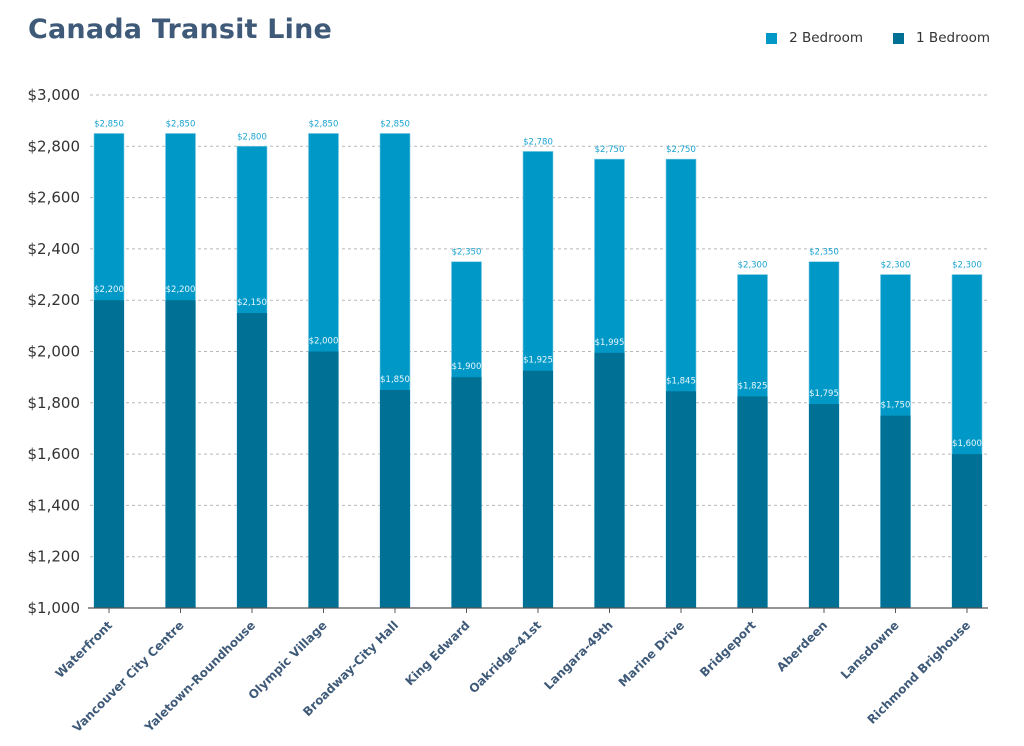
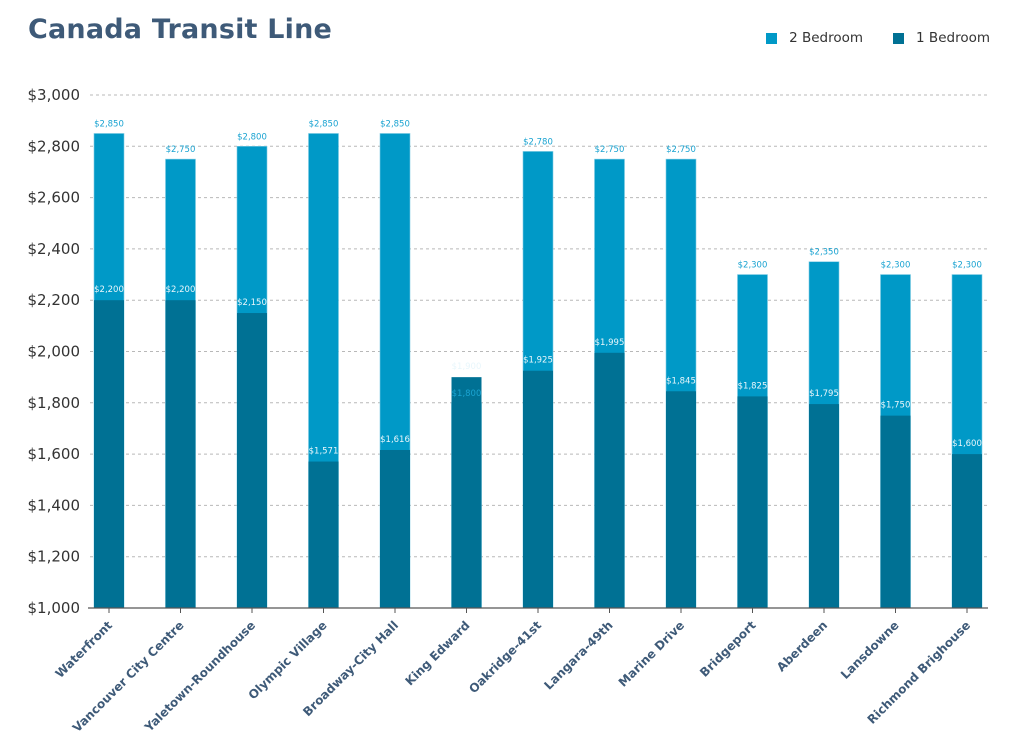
2 Bedroom/Vancouver City Centre: $2,850 -> $2,750
1 Bedroom/Olympic Village: $2,000 -> $1,571
1 Bedroom/Broadway-City Hall: $1,850 -> $1,616
2 Bedroom/King Edward: $2,350 -> $1,800
